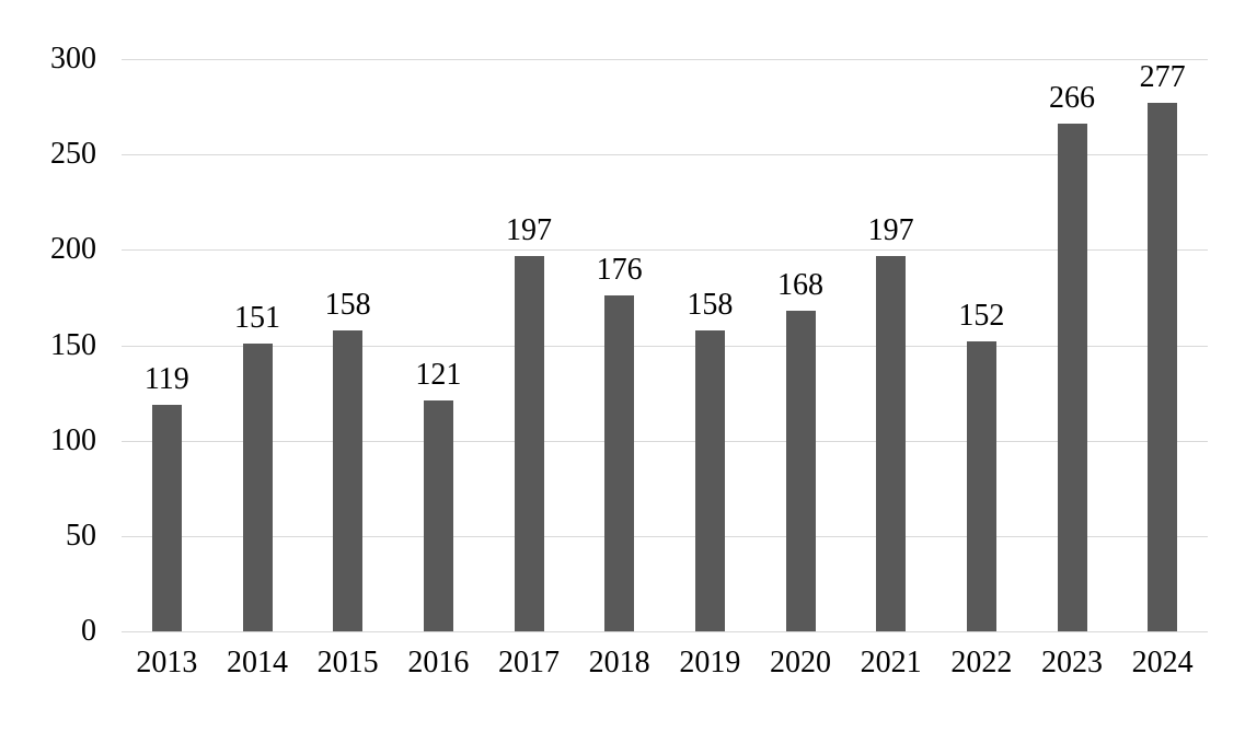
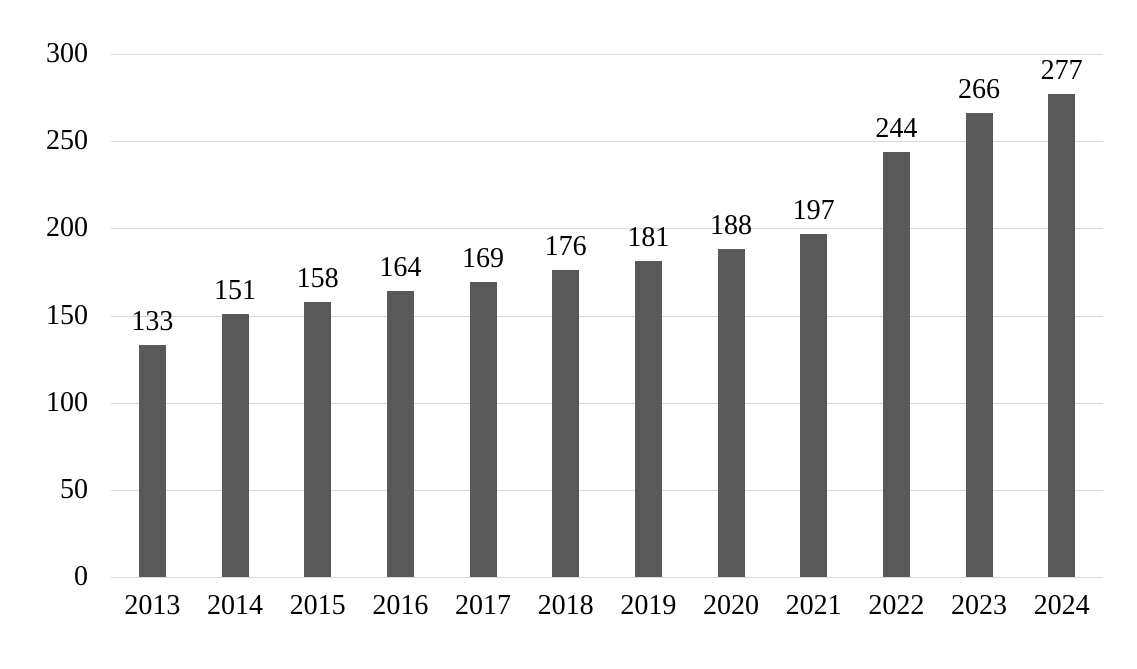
2013: 119 -> 133
2016: 121 -> 164
2017: 197 -> 169
2019: 158 -> 181
2020: 168 -> 188
2022: 152 -> 244
